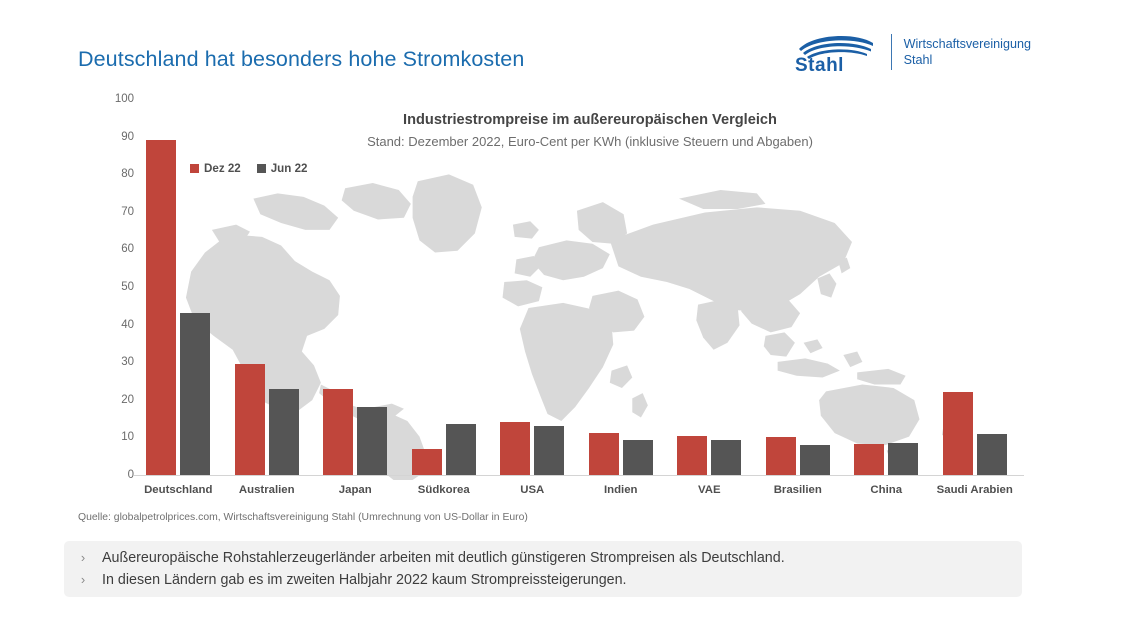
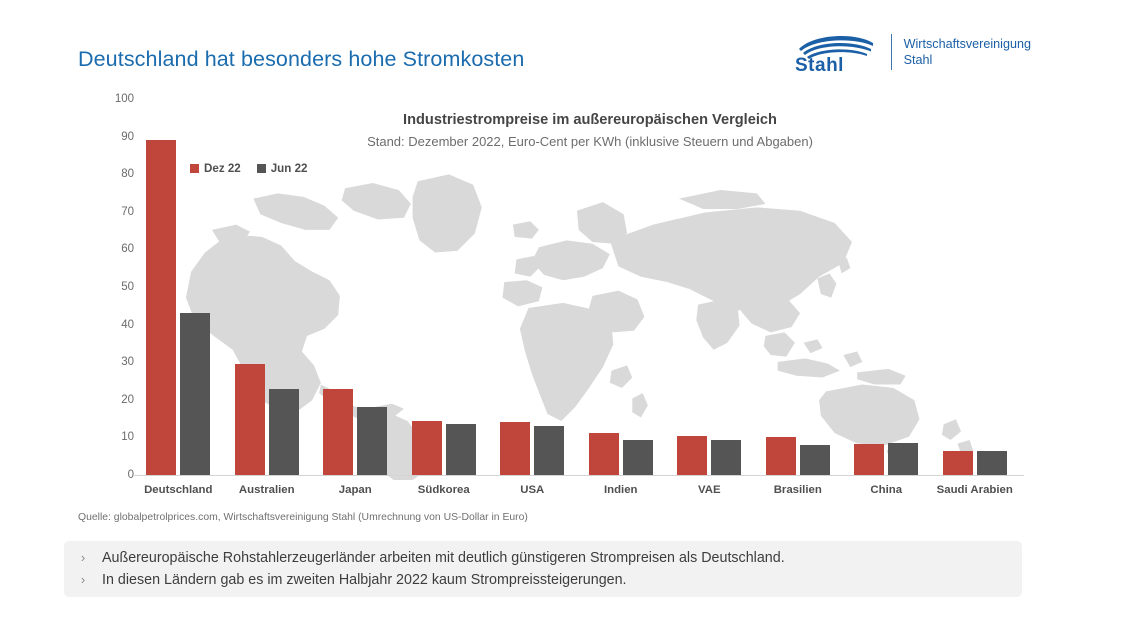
Dez 22/Südkorea: 7 -> 14
Dez 22/Saudi Arabien: 22 -> 6
Jun 22/Saudi Arabien: 11 -> 6
